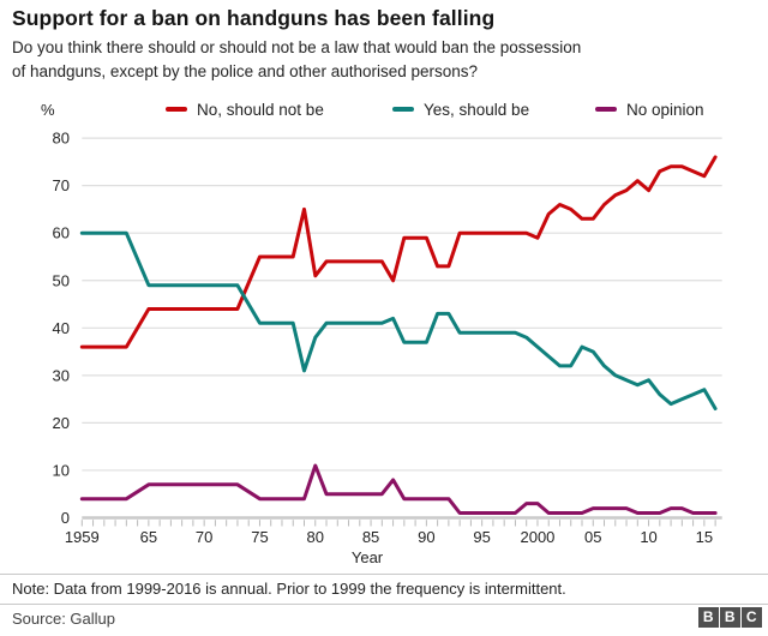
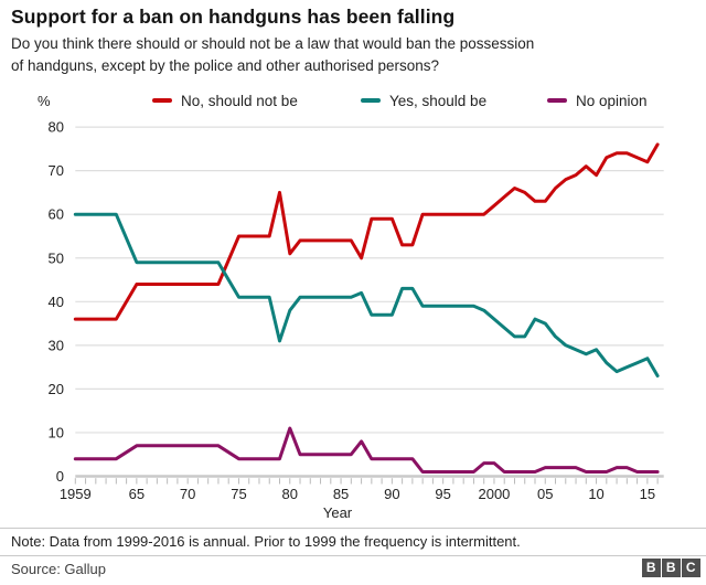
No, should not be/2000: 59 -> 62
